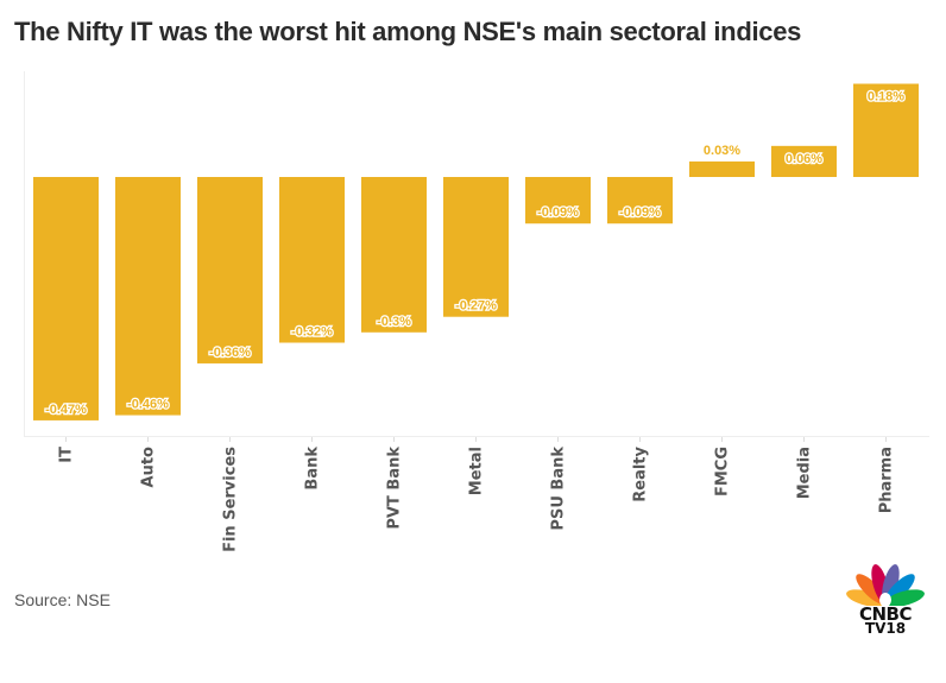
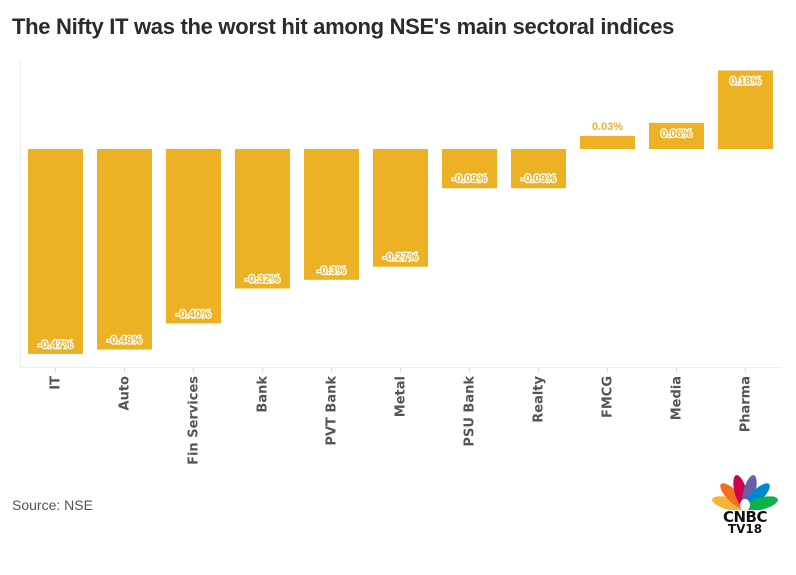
Fin Services: -0.36% -> -0.40%
